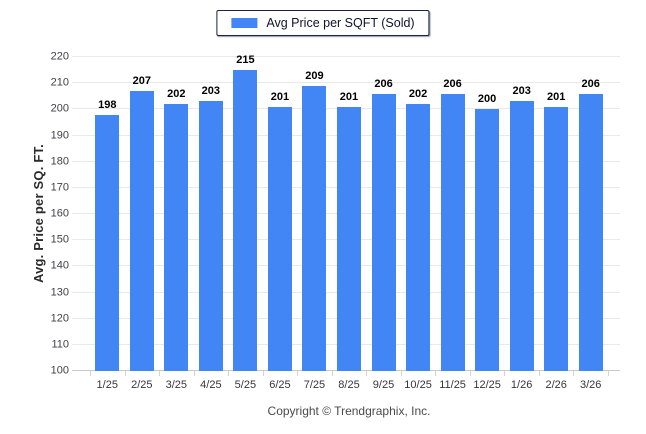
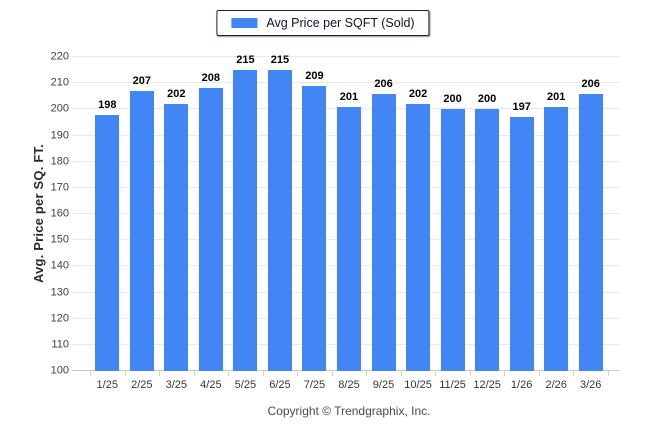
4/25: 203 -> 208
6/25: 201 -> 215
11/25: 206 -> 200
1/26: 203 -> 197
